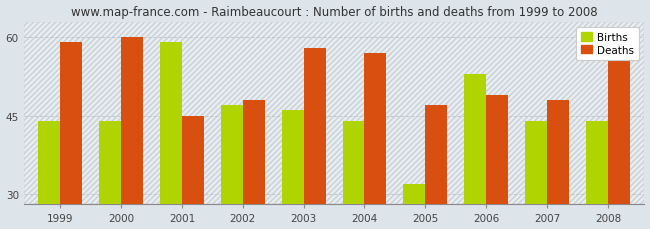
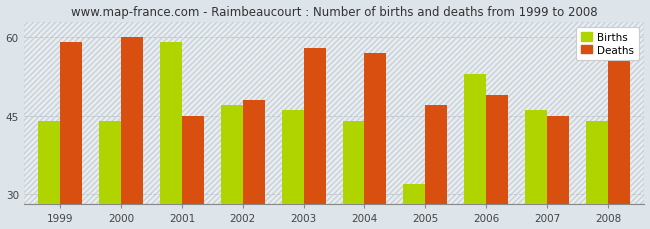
Births/2007: 44 -> 46
Deaths/2007: 48 -> 45
